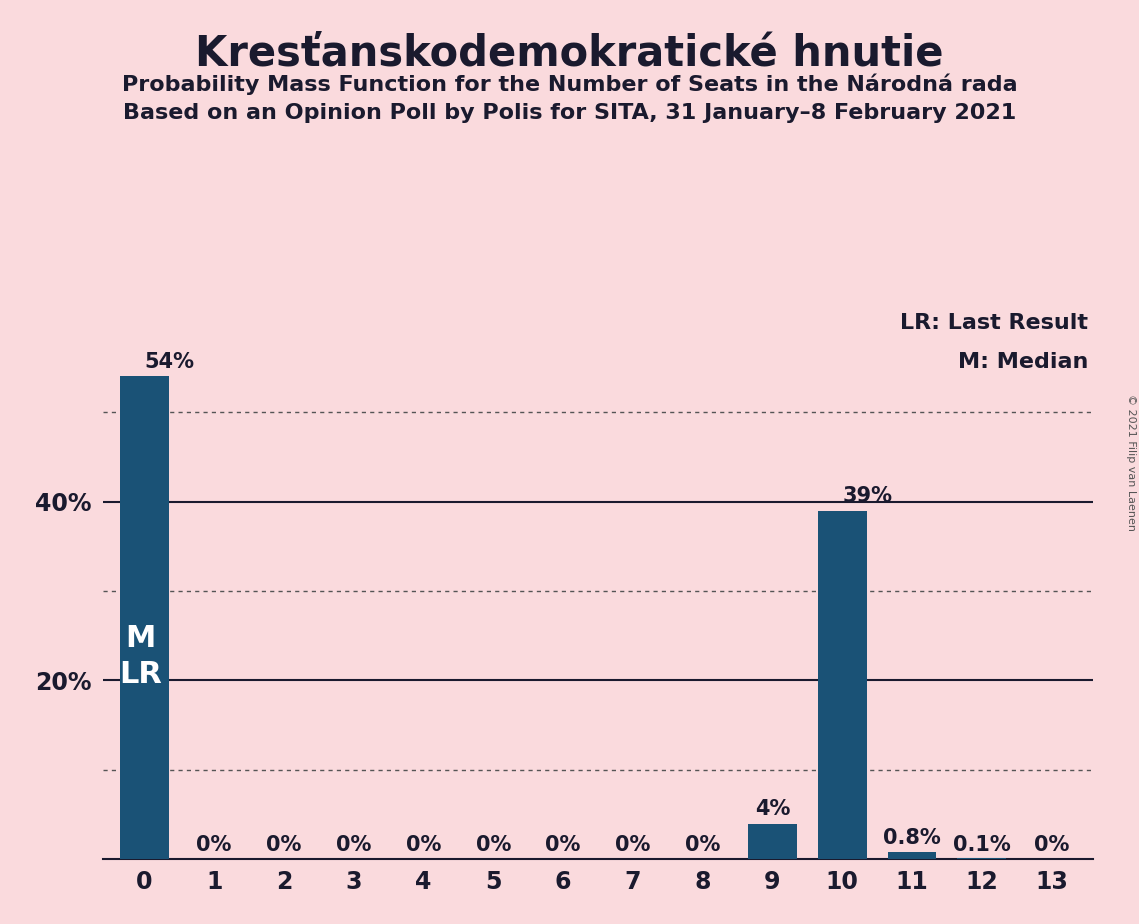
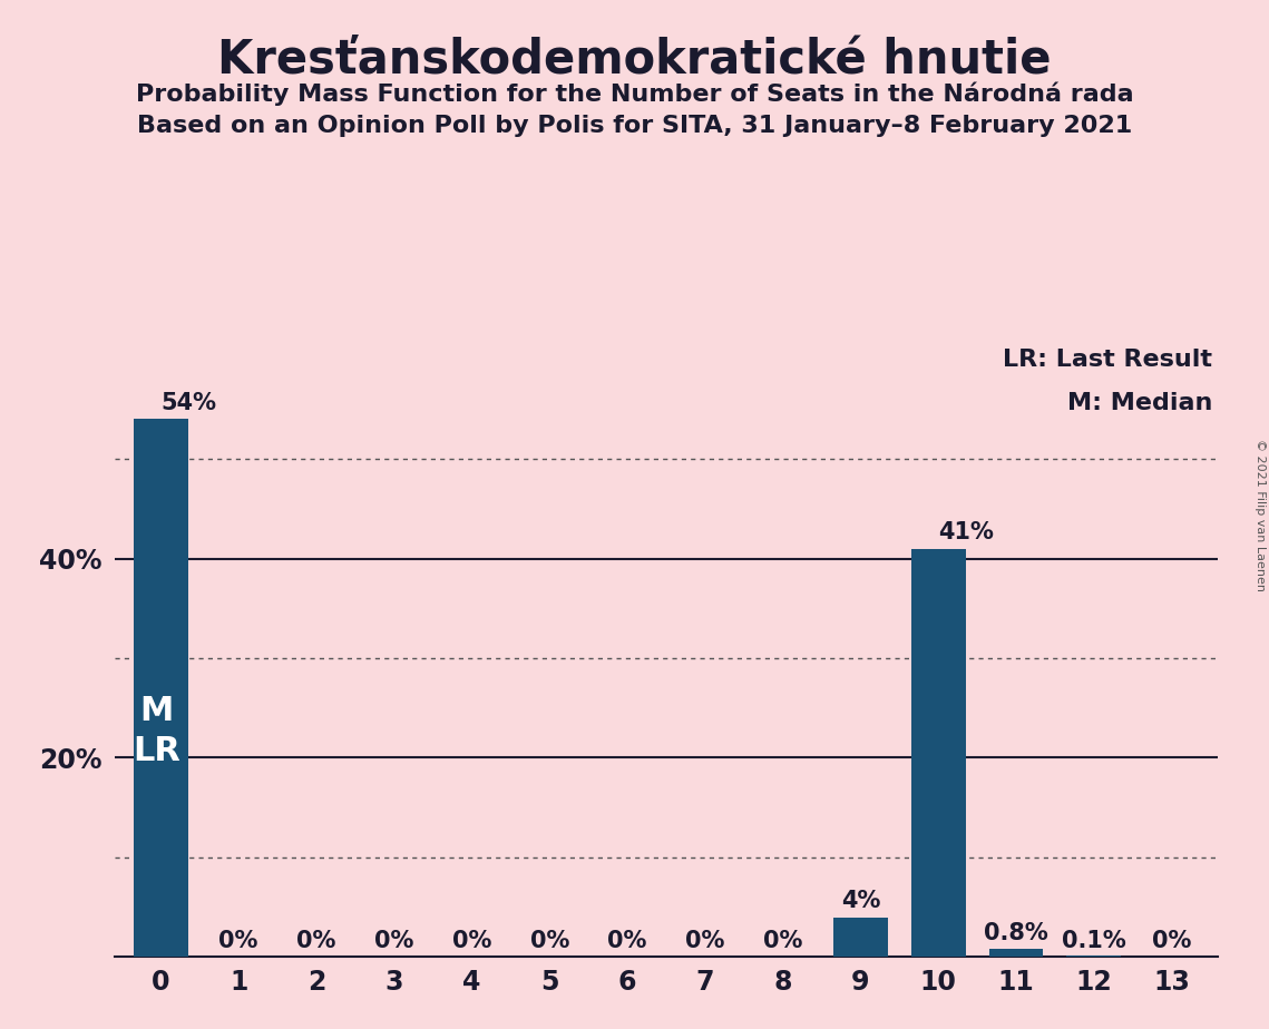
10: 39% -> 41%
